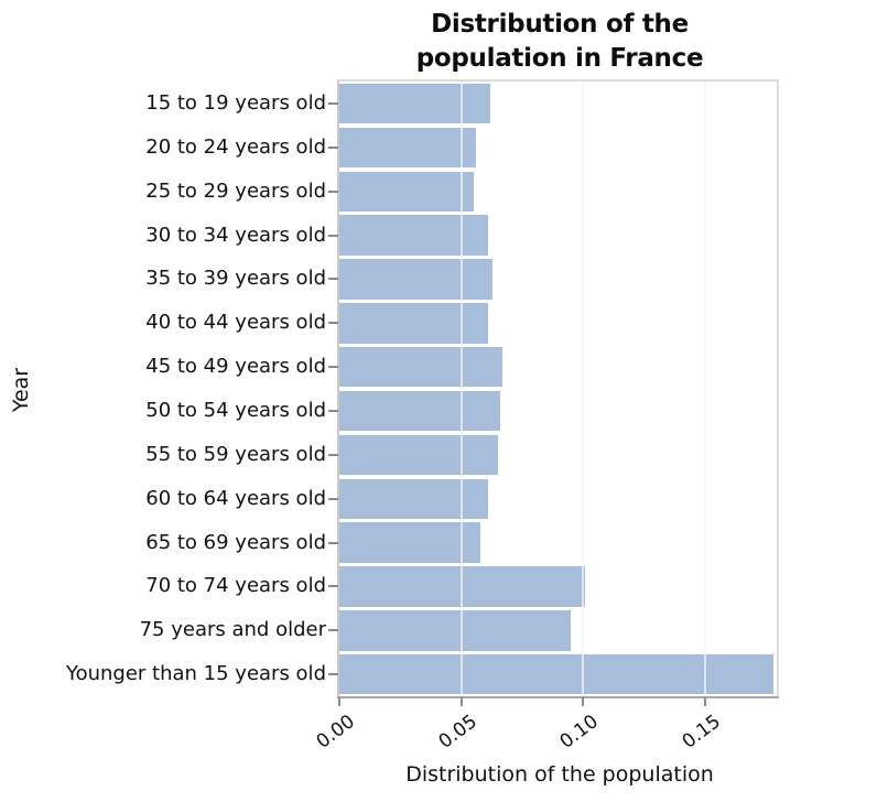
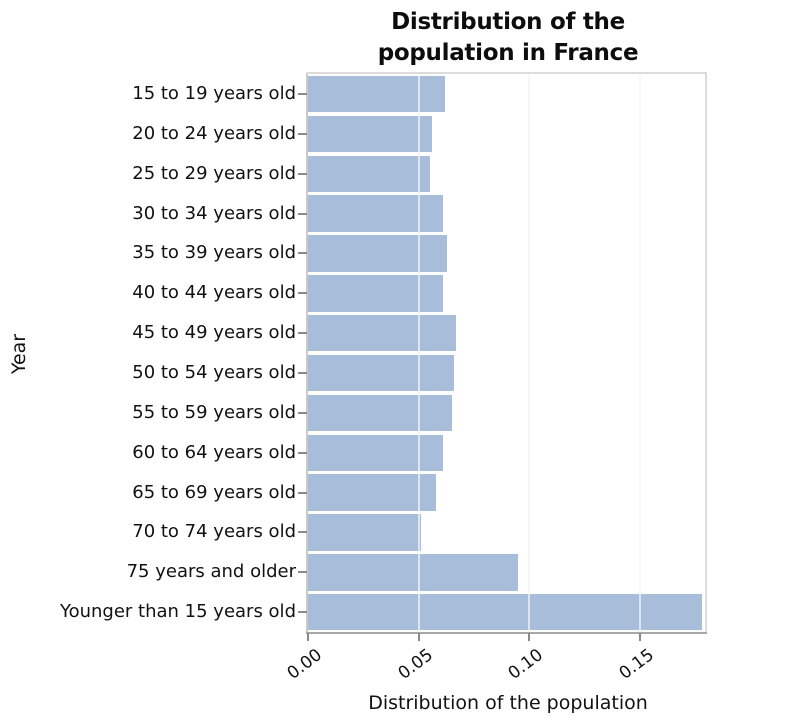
70 to 74 years old: 0.101 -> 0.051
